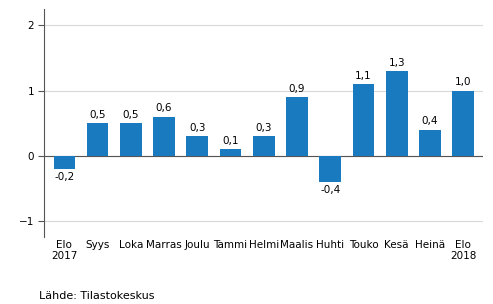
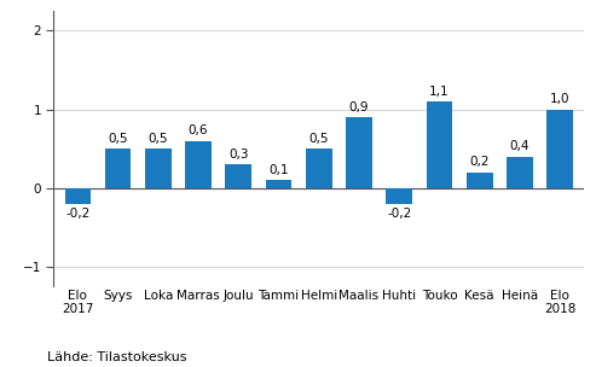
Helmi: 0,3 -> 0,5
Huhti: -0,4 -> -0,2
Kesä: 1,3 -> 0,2
